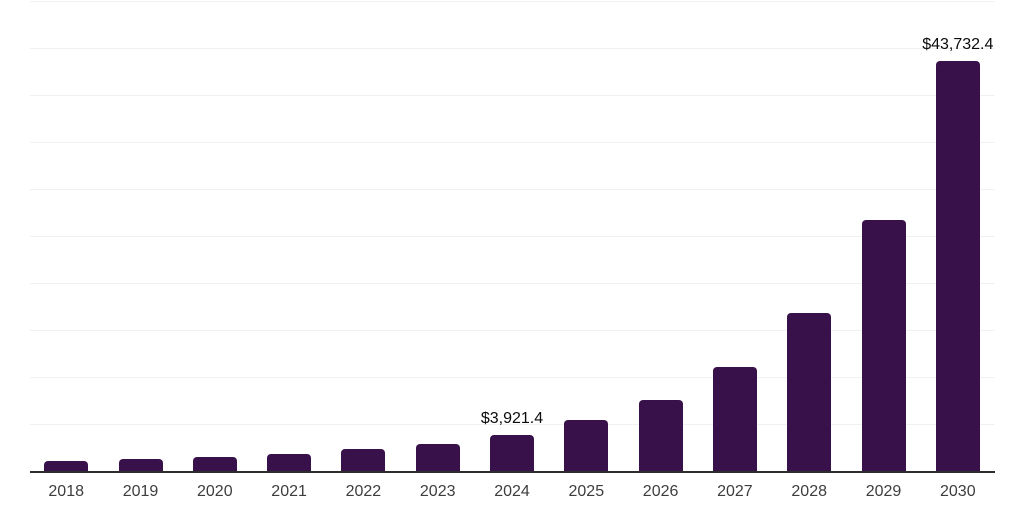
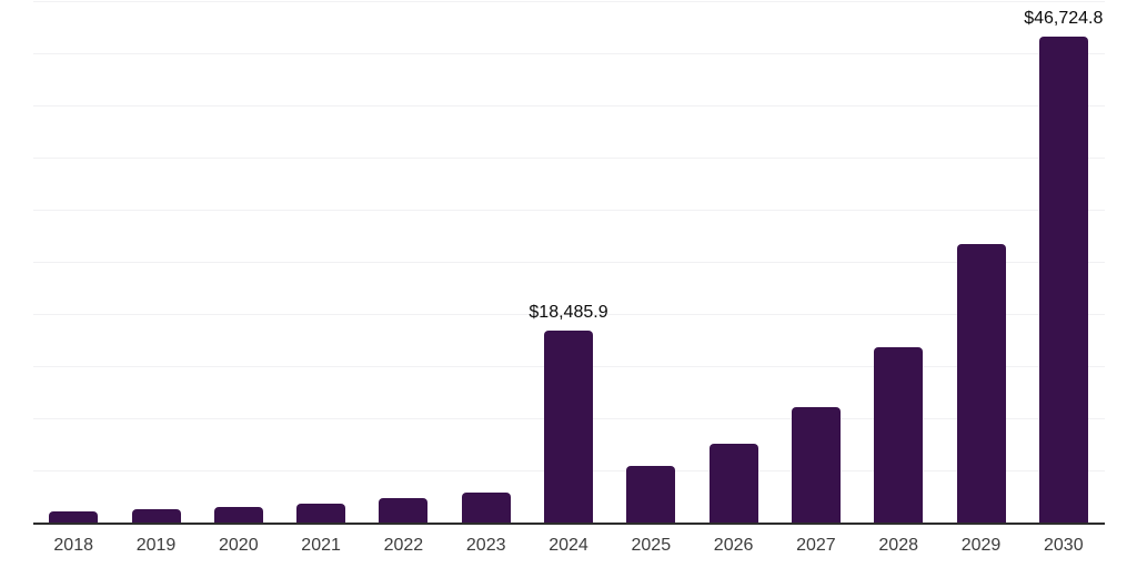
2024: $3,921.4 -> $18,485.9
2030: $43,732.4 -> $46,724.8
